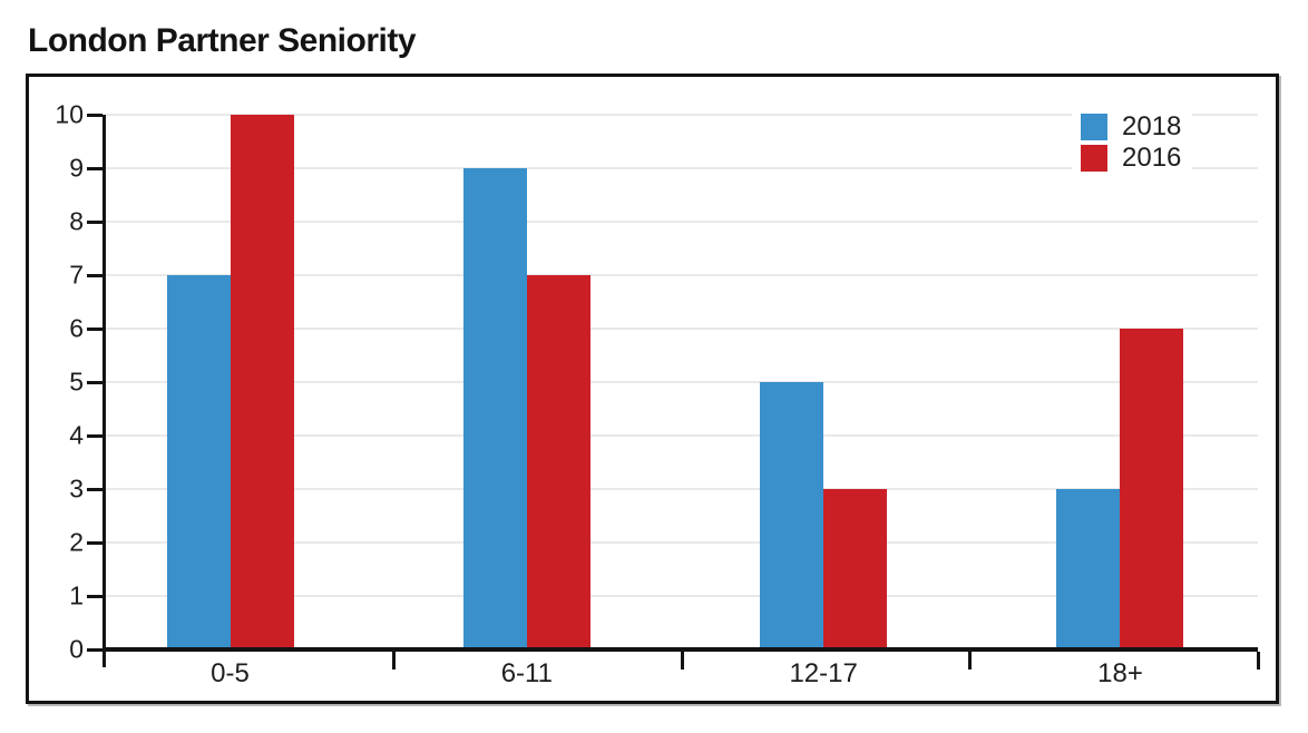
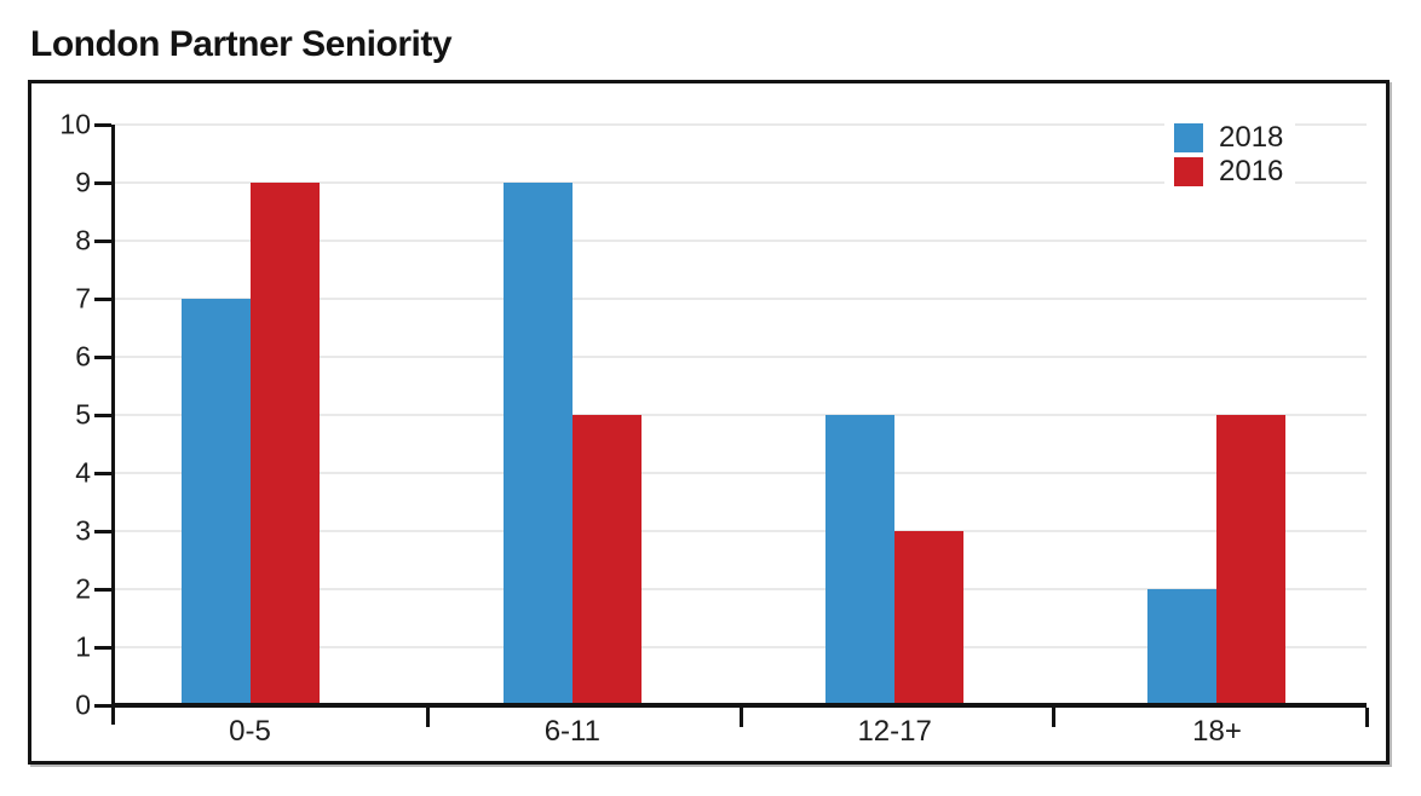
2016/0-5: 10 -> 9
2016/6-11: 7 -> 5
2018/18+: 3 -> 2
2016/18+: 6 -> 5
